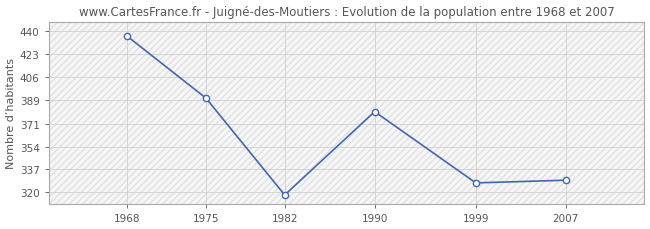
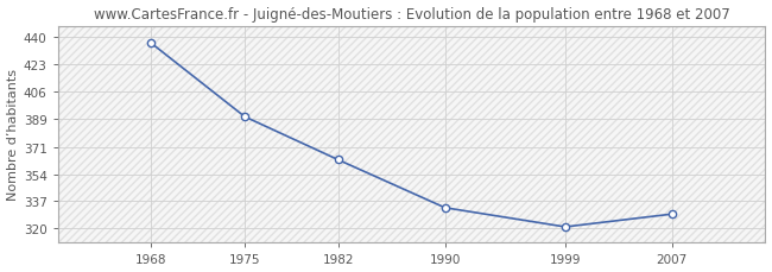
1982: 318 -> 363
1990: 380 -> 333
1999: 327 -> 321
